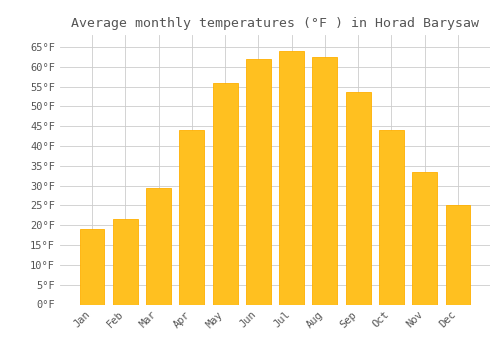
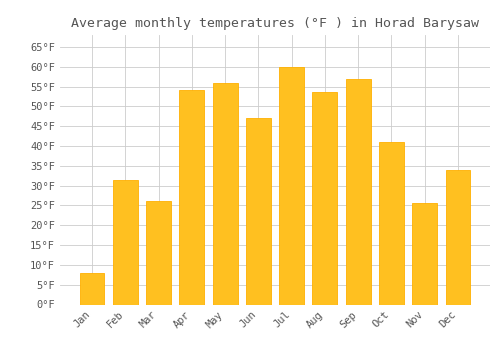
Jan: 19.0°F -> 8.0°F
Feb: 21.5°F -> 31.5°F
Mar: 29.5°F -> 26.0°F
Apr: 44.0°F -> 54.0°F
Jun: 62.0°F -> 47.0°F
Jul: 64.0°F -> 60.0°F
Aug: 62.5°F -> 53.5°F
Sep: 53.5°F -> 57.0°F
Oct: 44.0°F -> 41.0°F
Nov: 33.5°F -> 25.5°F
Dec: 25.0°F -> 34.0°F
